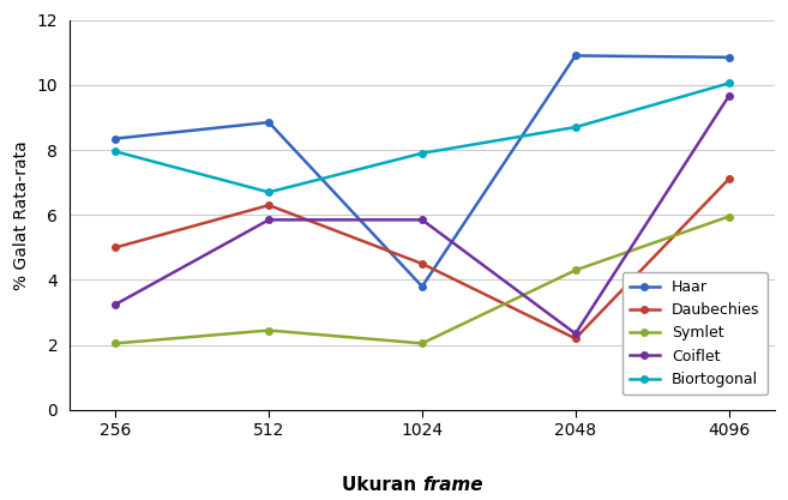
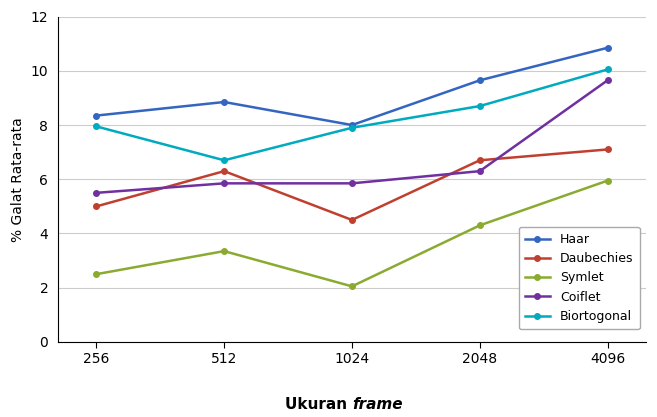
Symlet/256: 2.05 -> 2.50
Coiflet/256: 3.25 -> 5.50
Symlet/512: 2.45 -> 3.35
Haar/1024: 3.80 -> 8.00
Haar/2048: 10.90 -> 9.65
Daubechies/2048: 2.2 -> 6.7
Coiflet/2048: 2.35 -> 6.30
